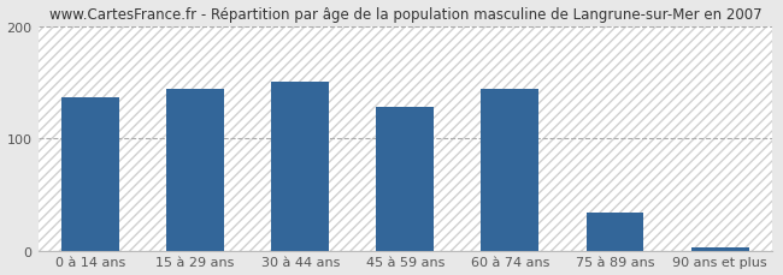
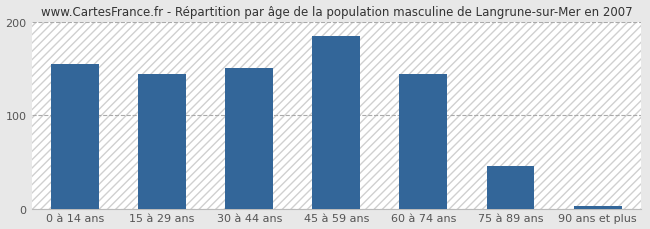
0 à 14 ans: 136 -> 155
45 à 59 ans: 128 -> 185
75 à 89 ans: 34 -> 45
